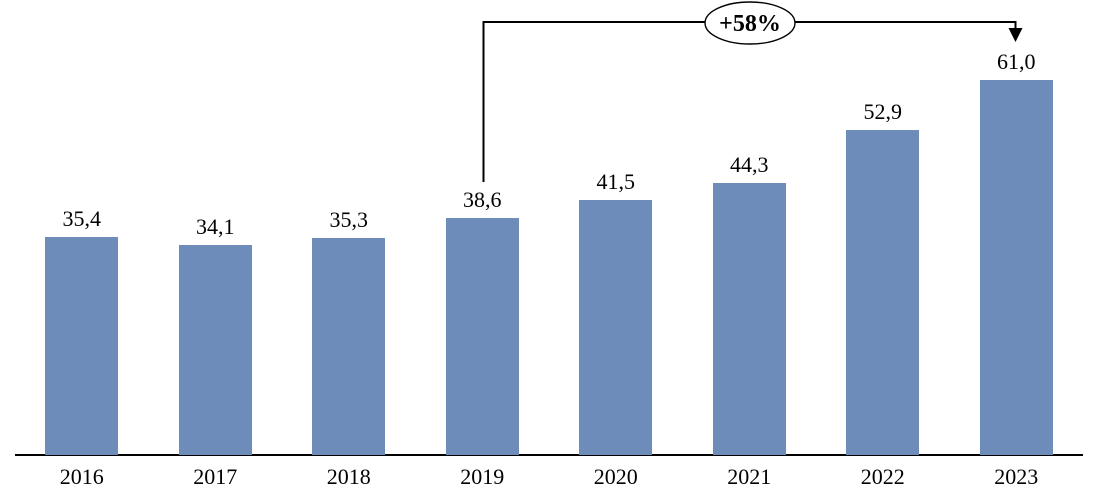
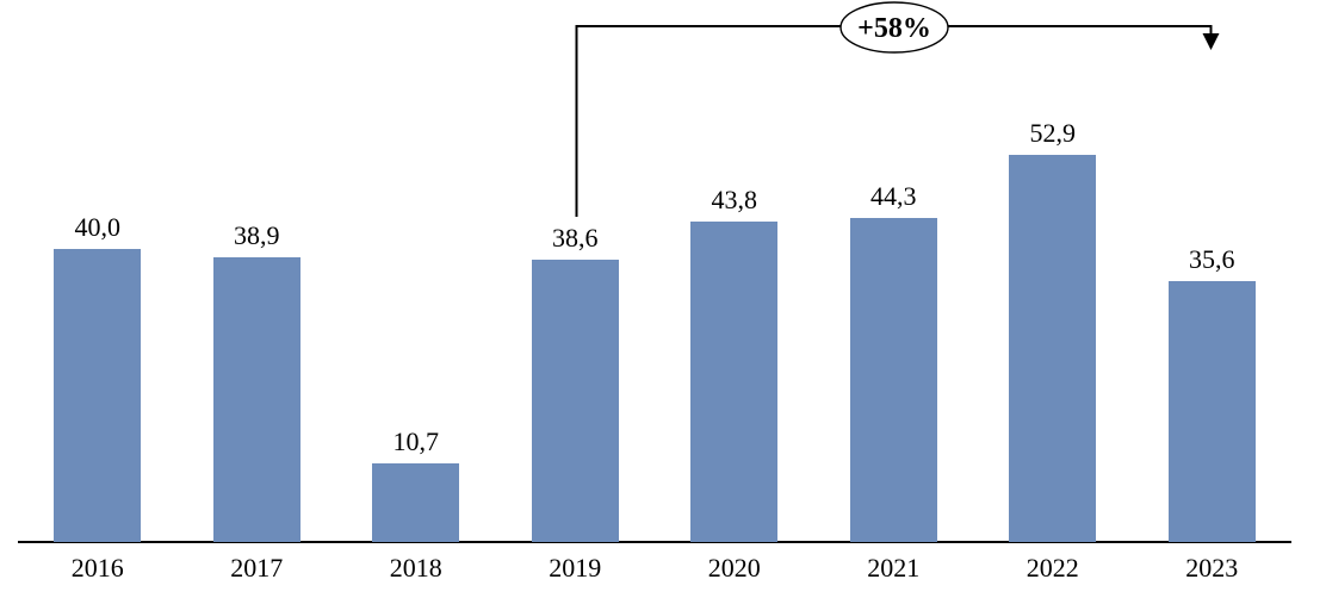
2016: 35,4 -> 40,0
2017: 34,1 -> 38,9
2018: 35,3 -> 10,7
2020: 41,5 -> 43,8
2023: 61,0 -> 35,6
